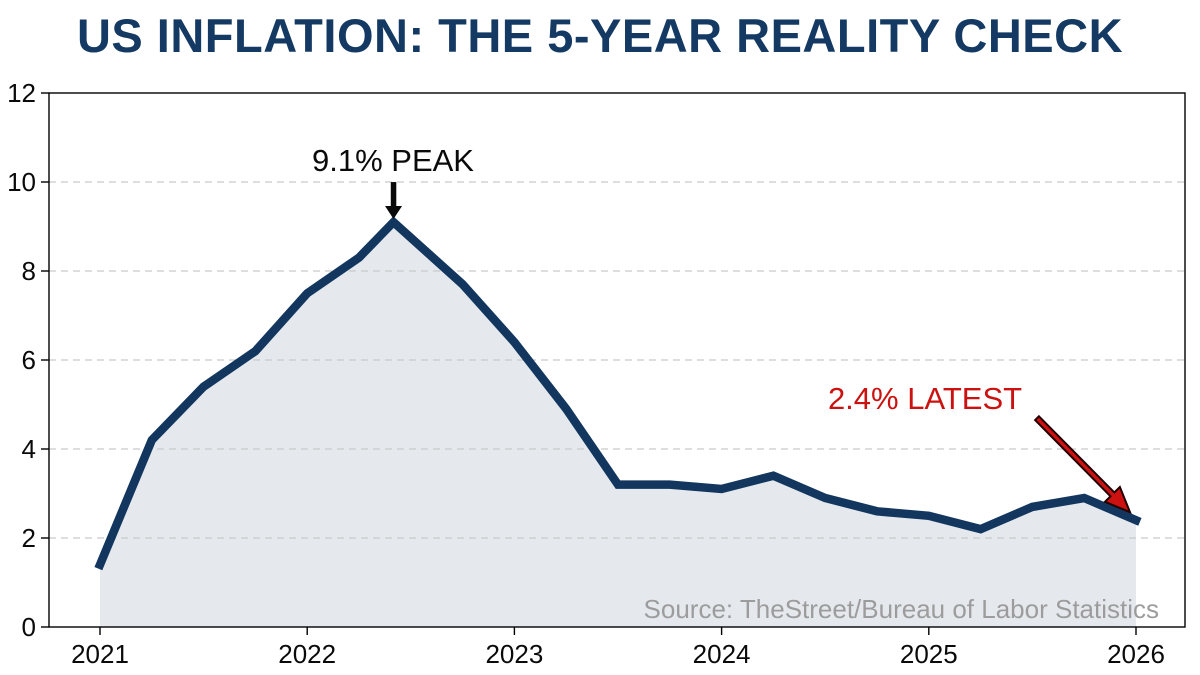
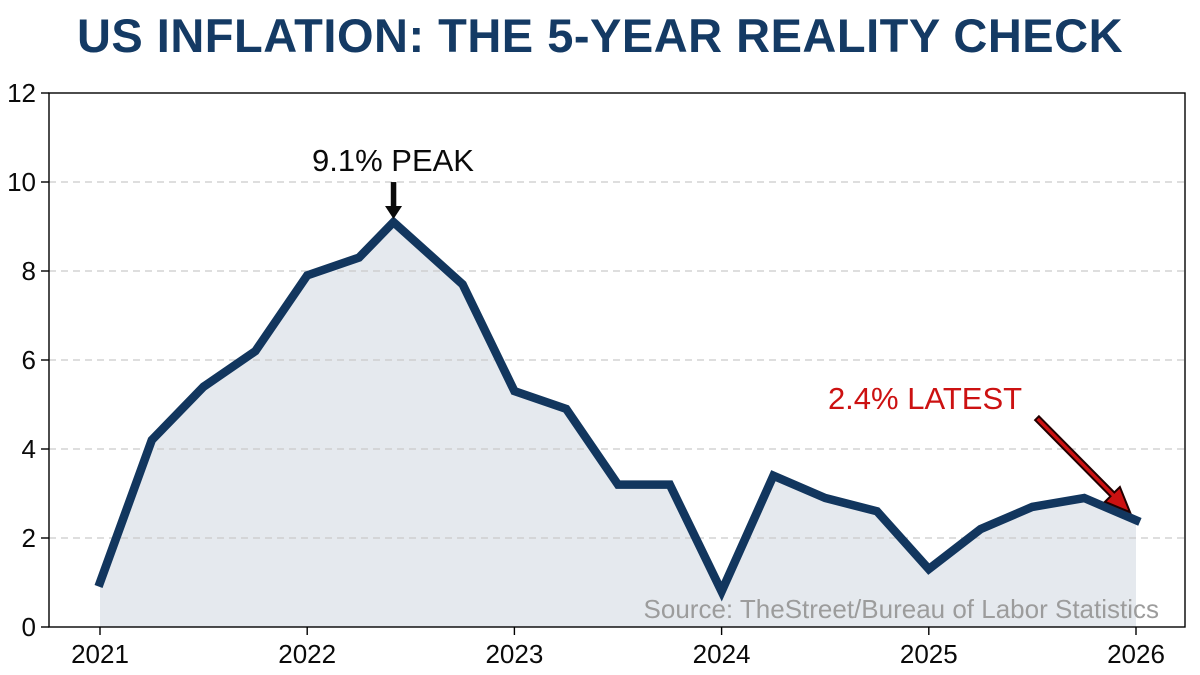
2021: 1.4 -> 1.0
2022: 7.5 -> 7.9
2023: 6.4 -> 5.3
2024: 3.1 -> 0.8
2025: 2.5 -> 1.3
